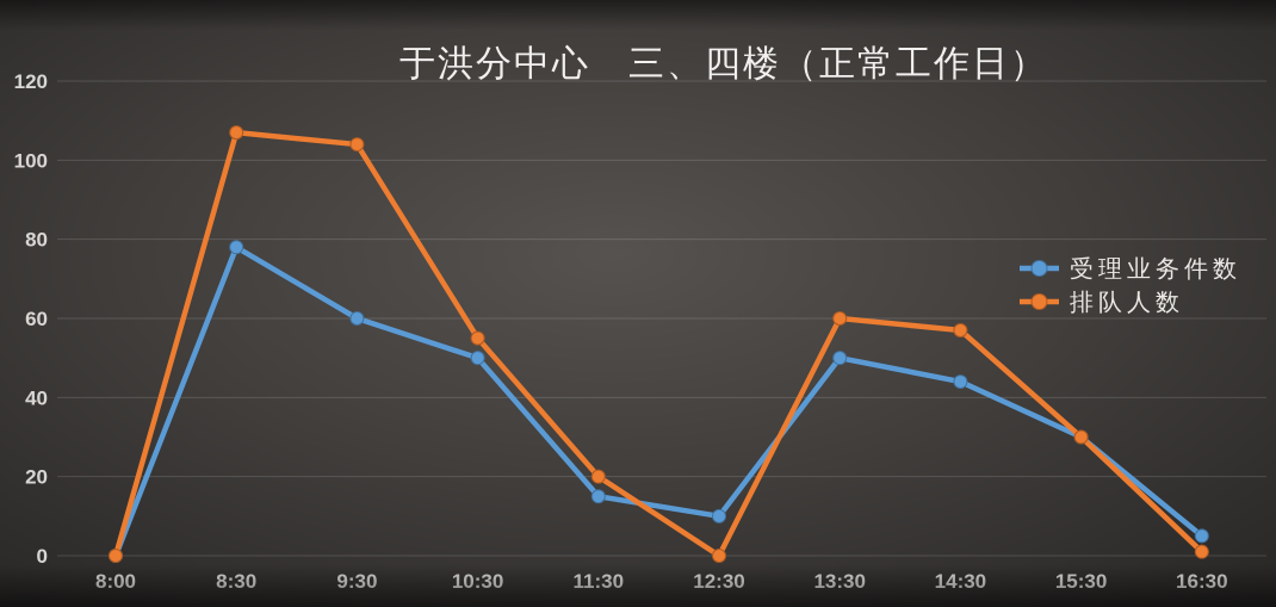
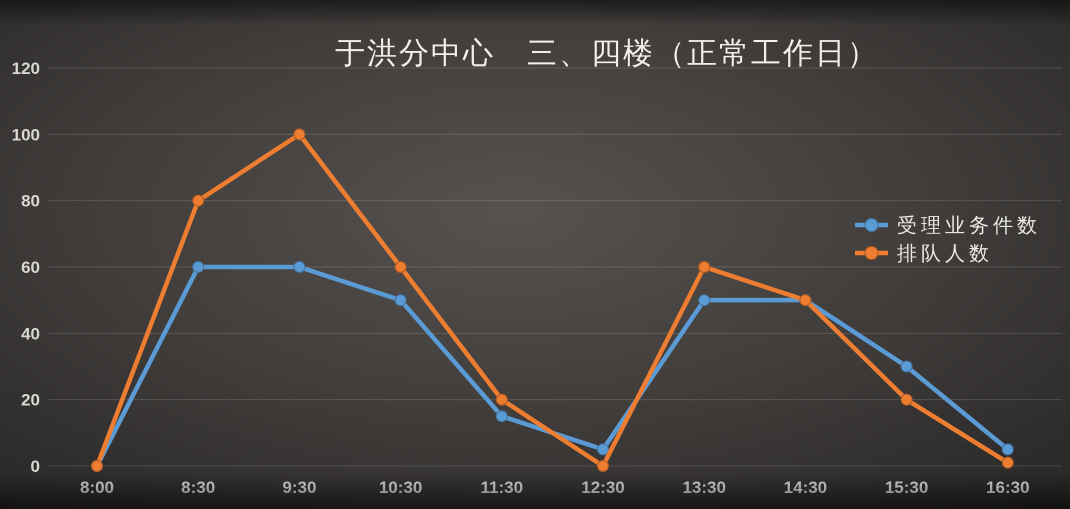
受理业务件数/8:30: 78 -> 60
排队人数/8:30: 107 -> 80
排队人数/9:30: 104 -> 100
排队人数/10:30: 55 -> 60
受理业务件数/12:30: 10 -> 5
受理业务件数/14:30: 44 -> 50
排队人数/14:30: 57 -> 50
排队人数/15:30: 30 -> 20
